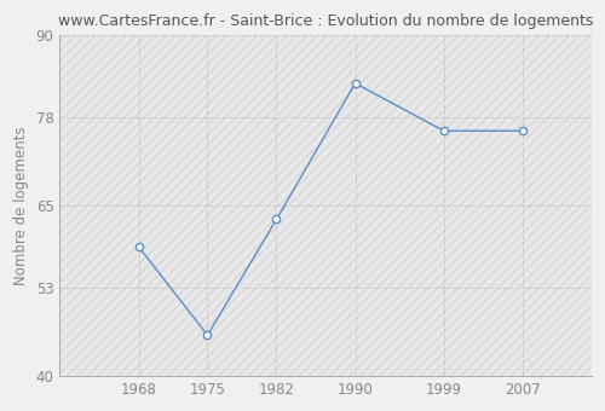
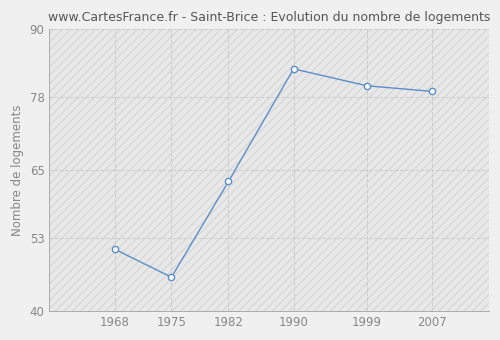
1968: 59 -> 51
1999: 76 -> 80
2007: 76 -> 79
